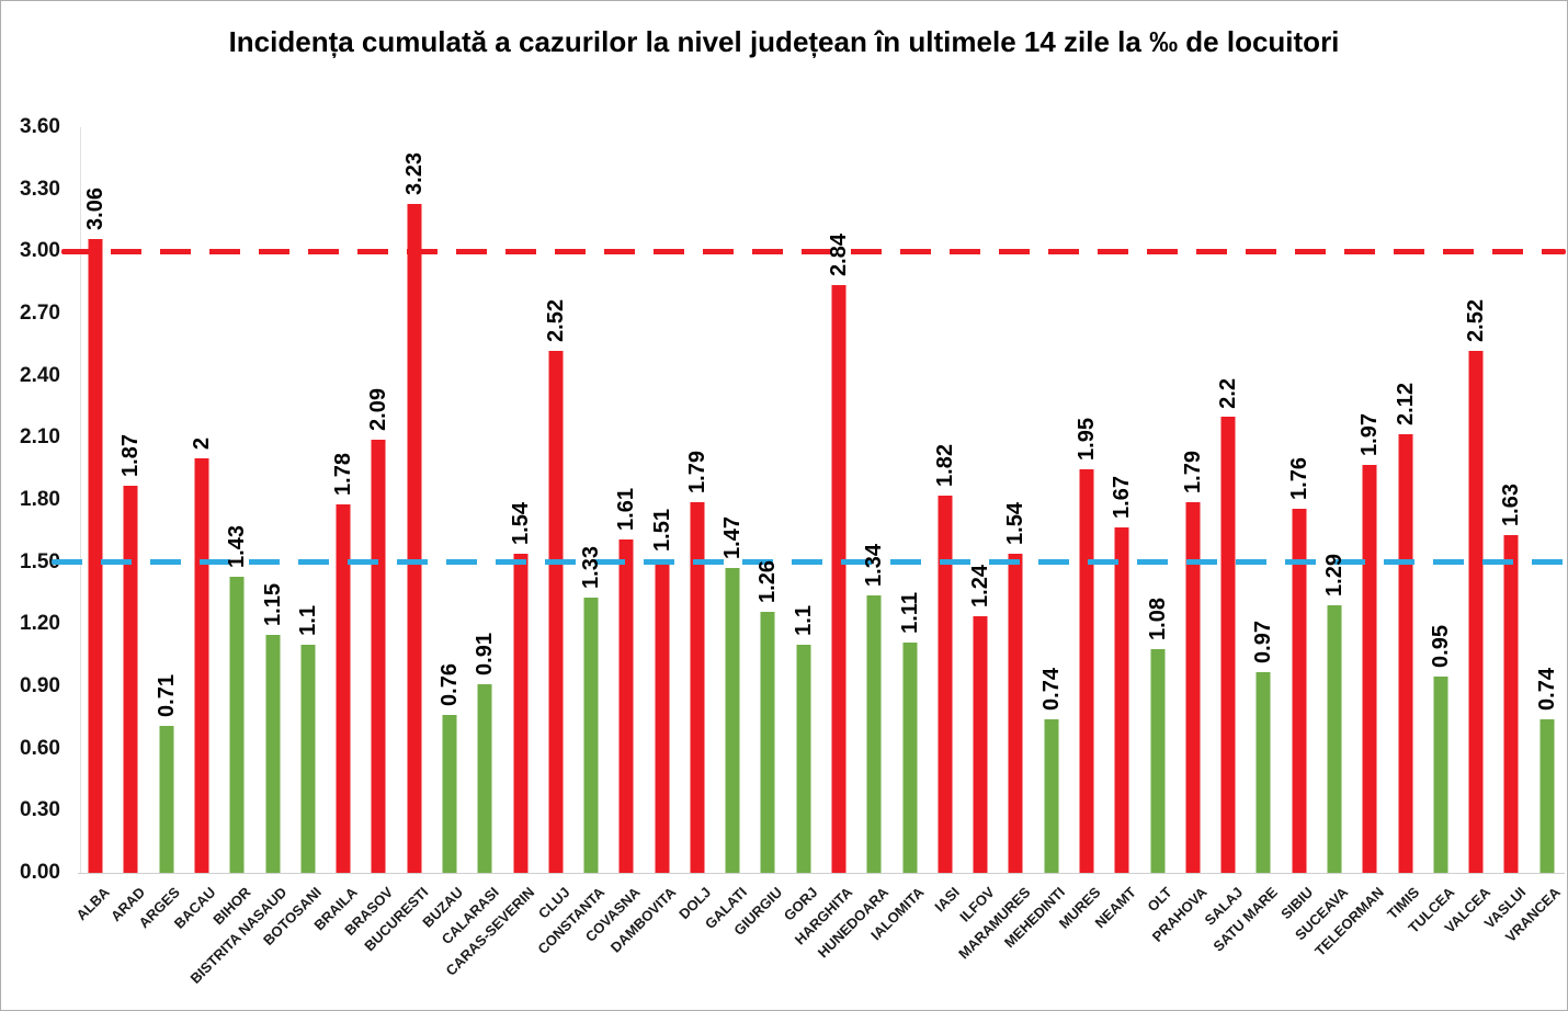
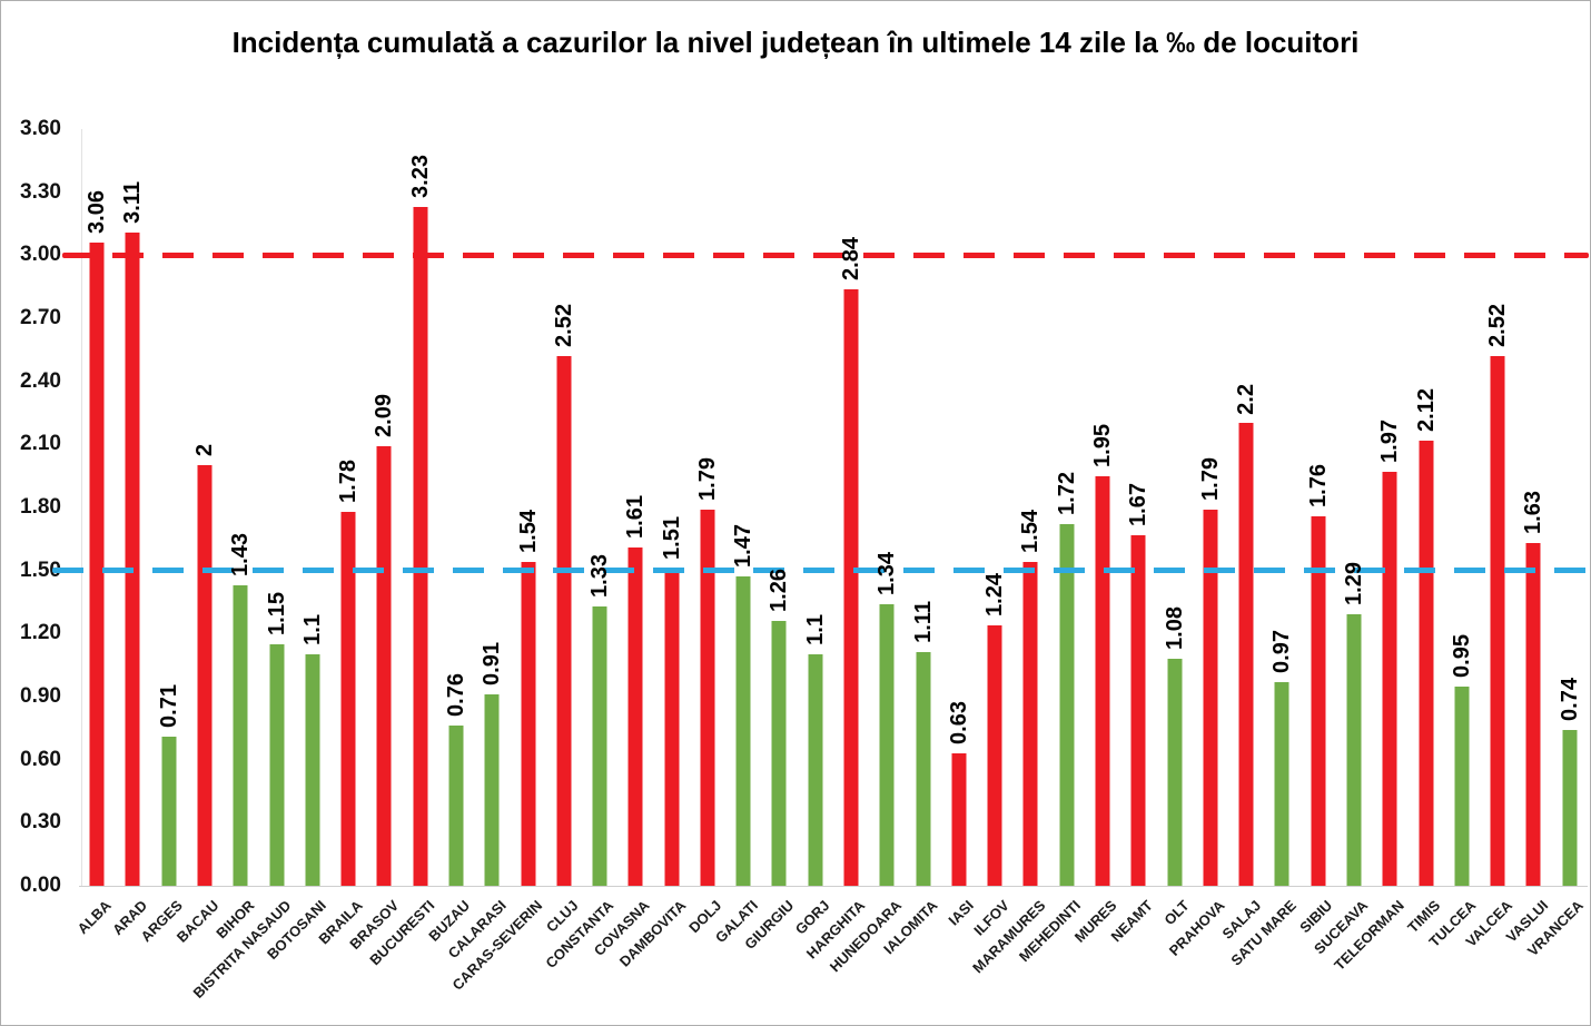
ARAD: 1.87 -> 3.11
IASI: 1.82 -> 0.63
MEHEDINTI: 0.74 -> 1.72
